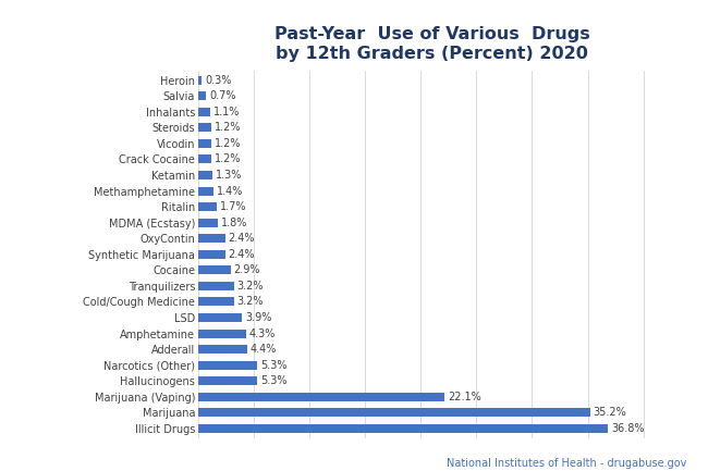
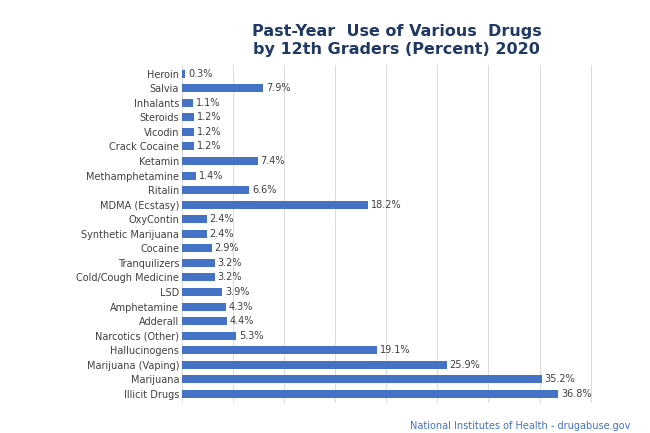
Salvia: 0.7% -> 7.9%
Ketamin: 1.3% -> 7.4%
Ritalin: 1.7% -> 6.6%
MDMA (Ecstasy): 1.8% -> 18.2%
Hallucinogens: 5.3% -> 19.1%
Marijuana (Vaping): 22.1% -> 25.9%
